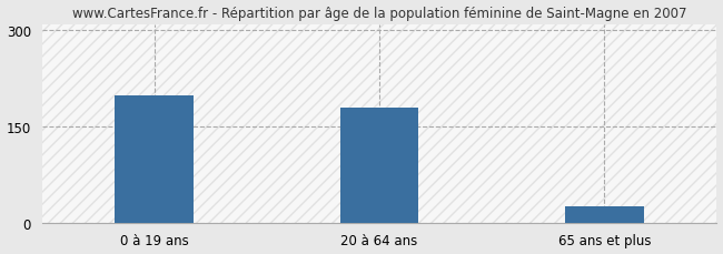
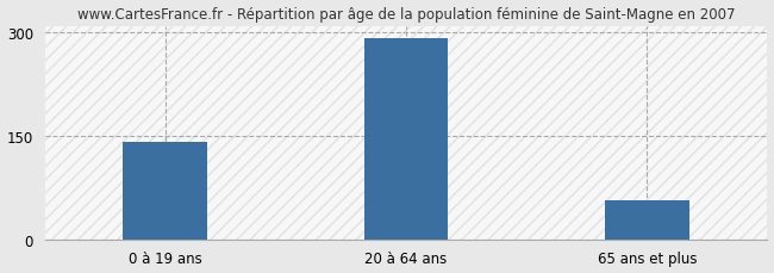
0 à 19 ans: 198 -> 142
20 à 64 ans: 180 -> 291
65 ans et plus: 26 -> 56
